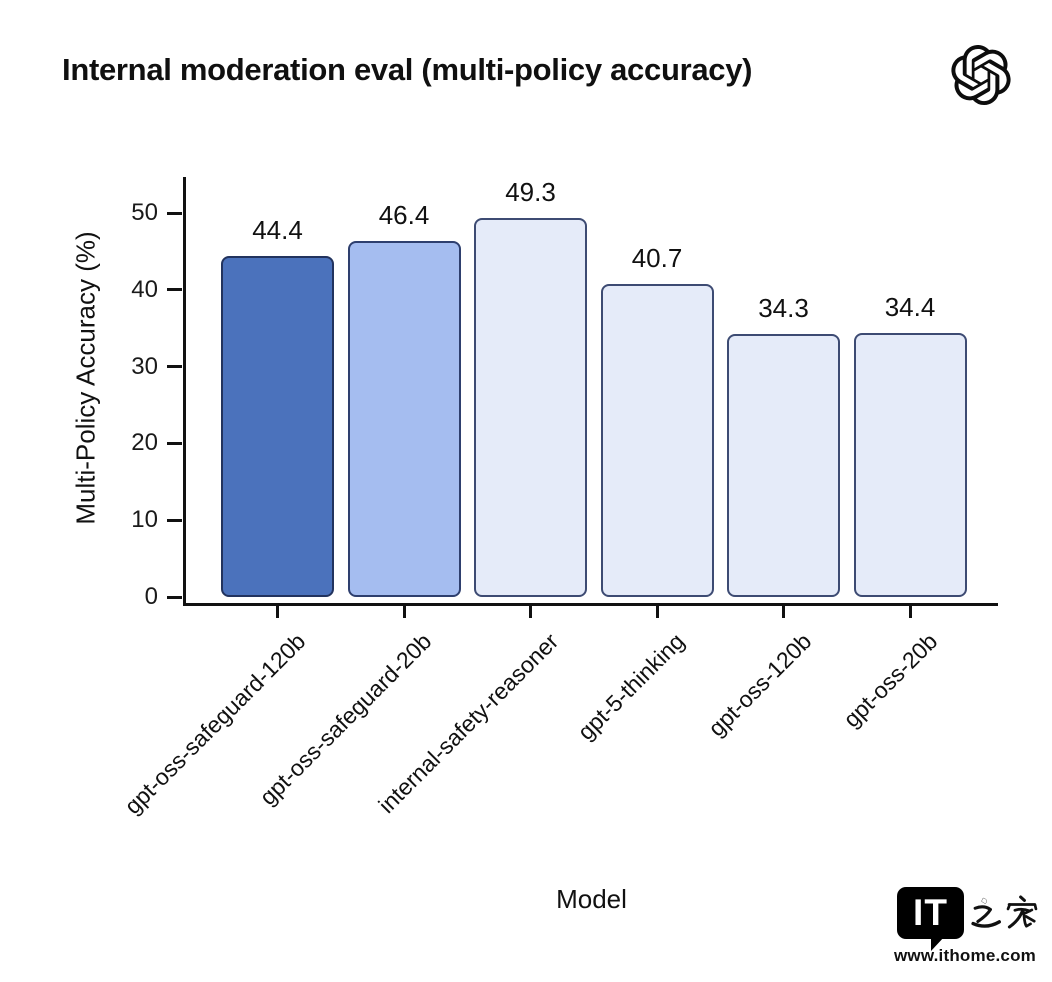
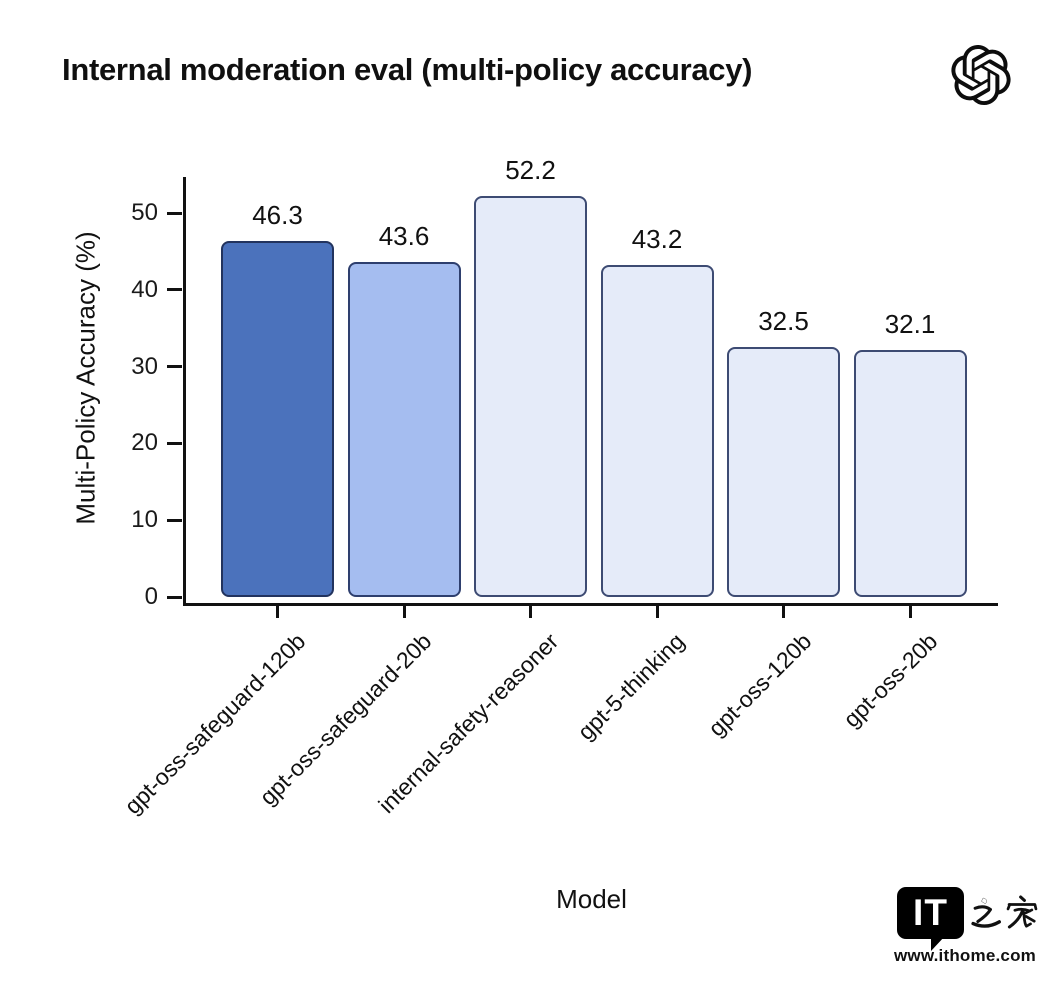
gpt-oss-safeguard-120b: 44.4 -> 46.3
gpt-oss-safeguard-20b: 46.4 -> 43.6
internal-safety-reasoner: 49.3 -> 52.2
gpt-5-thinking: 40.7 -> 43.2
gpt-oss-120b: 34.3 -> 32.5
gpt-oss-20b: 34.4 -> 32.1
